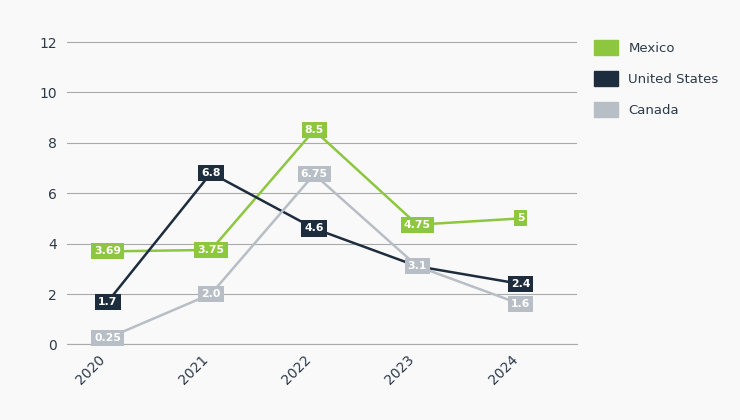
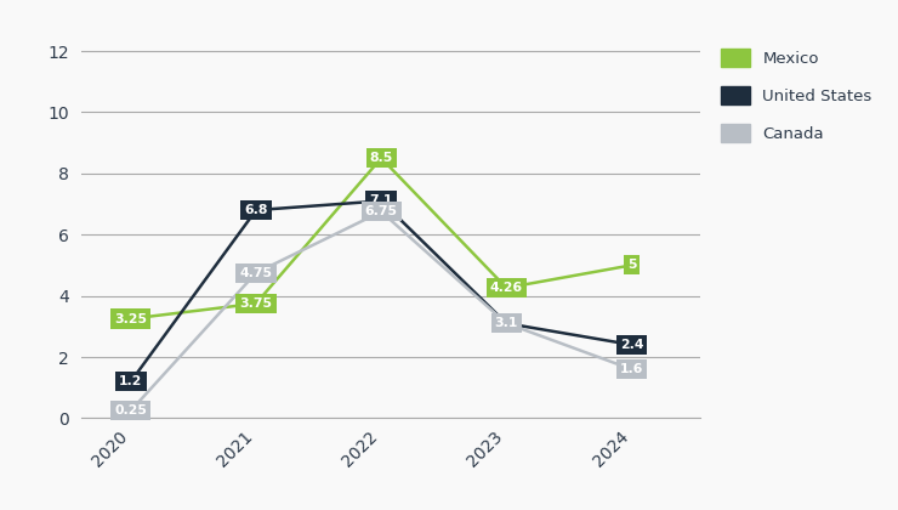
Mexico/2020: 3.69 -> 3.25
United States/2020: 1.7 -> 1.2
Canada/2021: 2.0 -> 4.75
United States/2022: 4.6 -> 7.1
Mexico/2023: 4.75 -> 4.26
